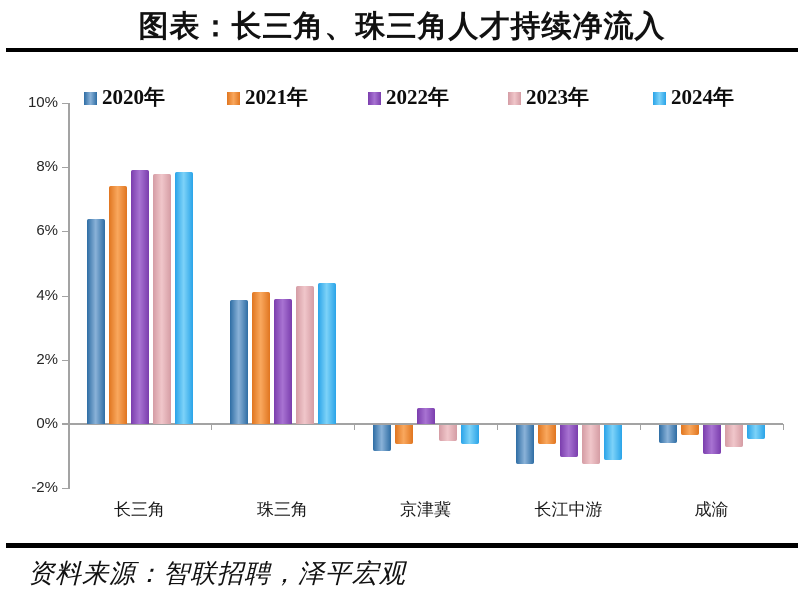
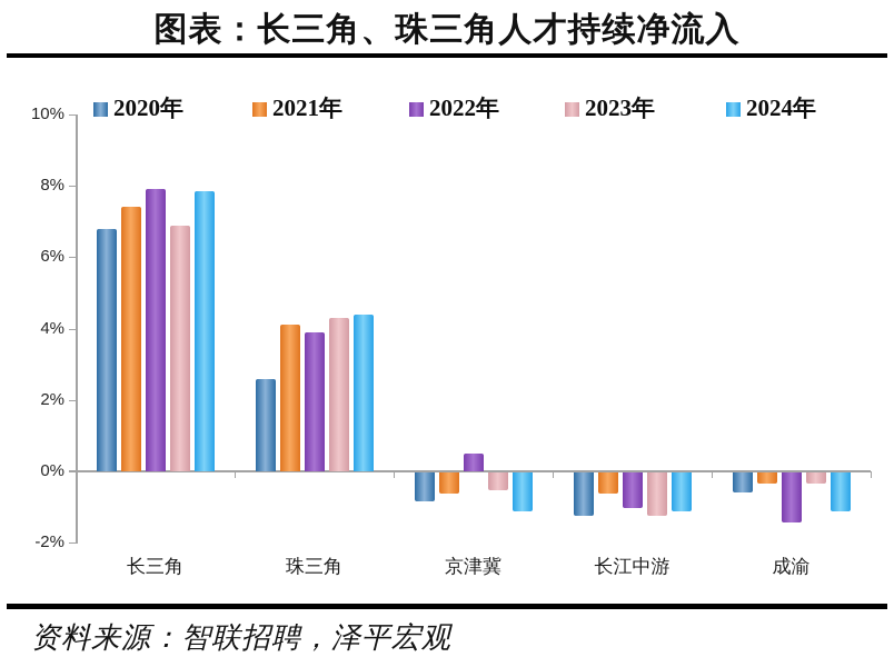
2020年/长三角: 6.4% -> 6.8%
2023年/长三角: 7.8% -> 6.9%
2020年/珠三角: 3.9% -> 2.6%
2024年/京津冀: -0.6% -> -1.1%
2022年/成渝: -0.9% -> -1.4%
2023年/成渝: -0.7% -> -0.3%
2024年/成渝: -0.5% -> -1.1%
